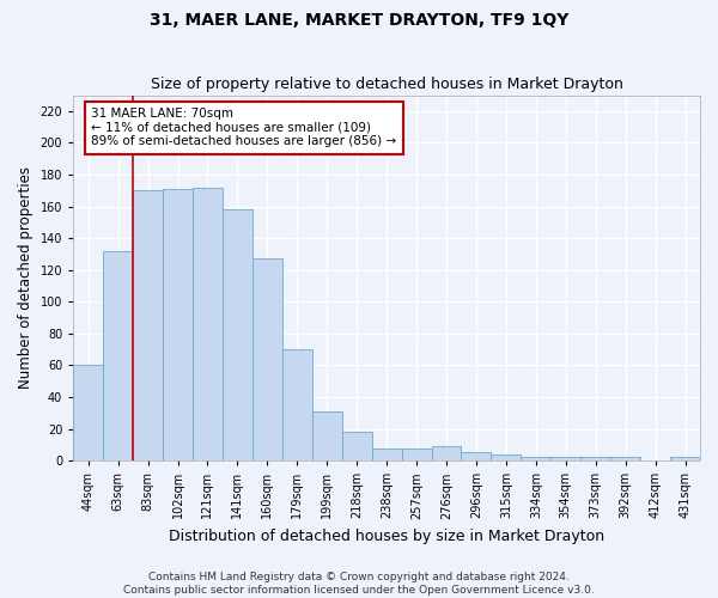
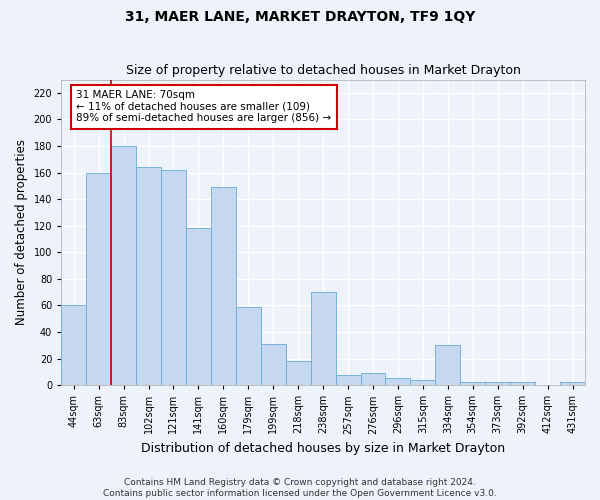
63sqm: 132 -> 160
83sqm: 170 -> 180
102sqm: 171 -> 164
121sqm: 172 -> 162
141sqm: 158 -> 118
160sqm: 127 -> 149
179sqm: 70 -> 59
238sqm: 8 -> 70
334sqm: 2 -> 30
